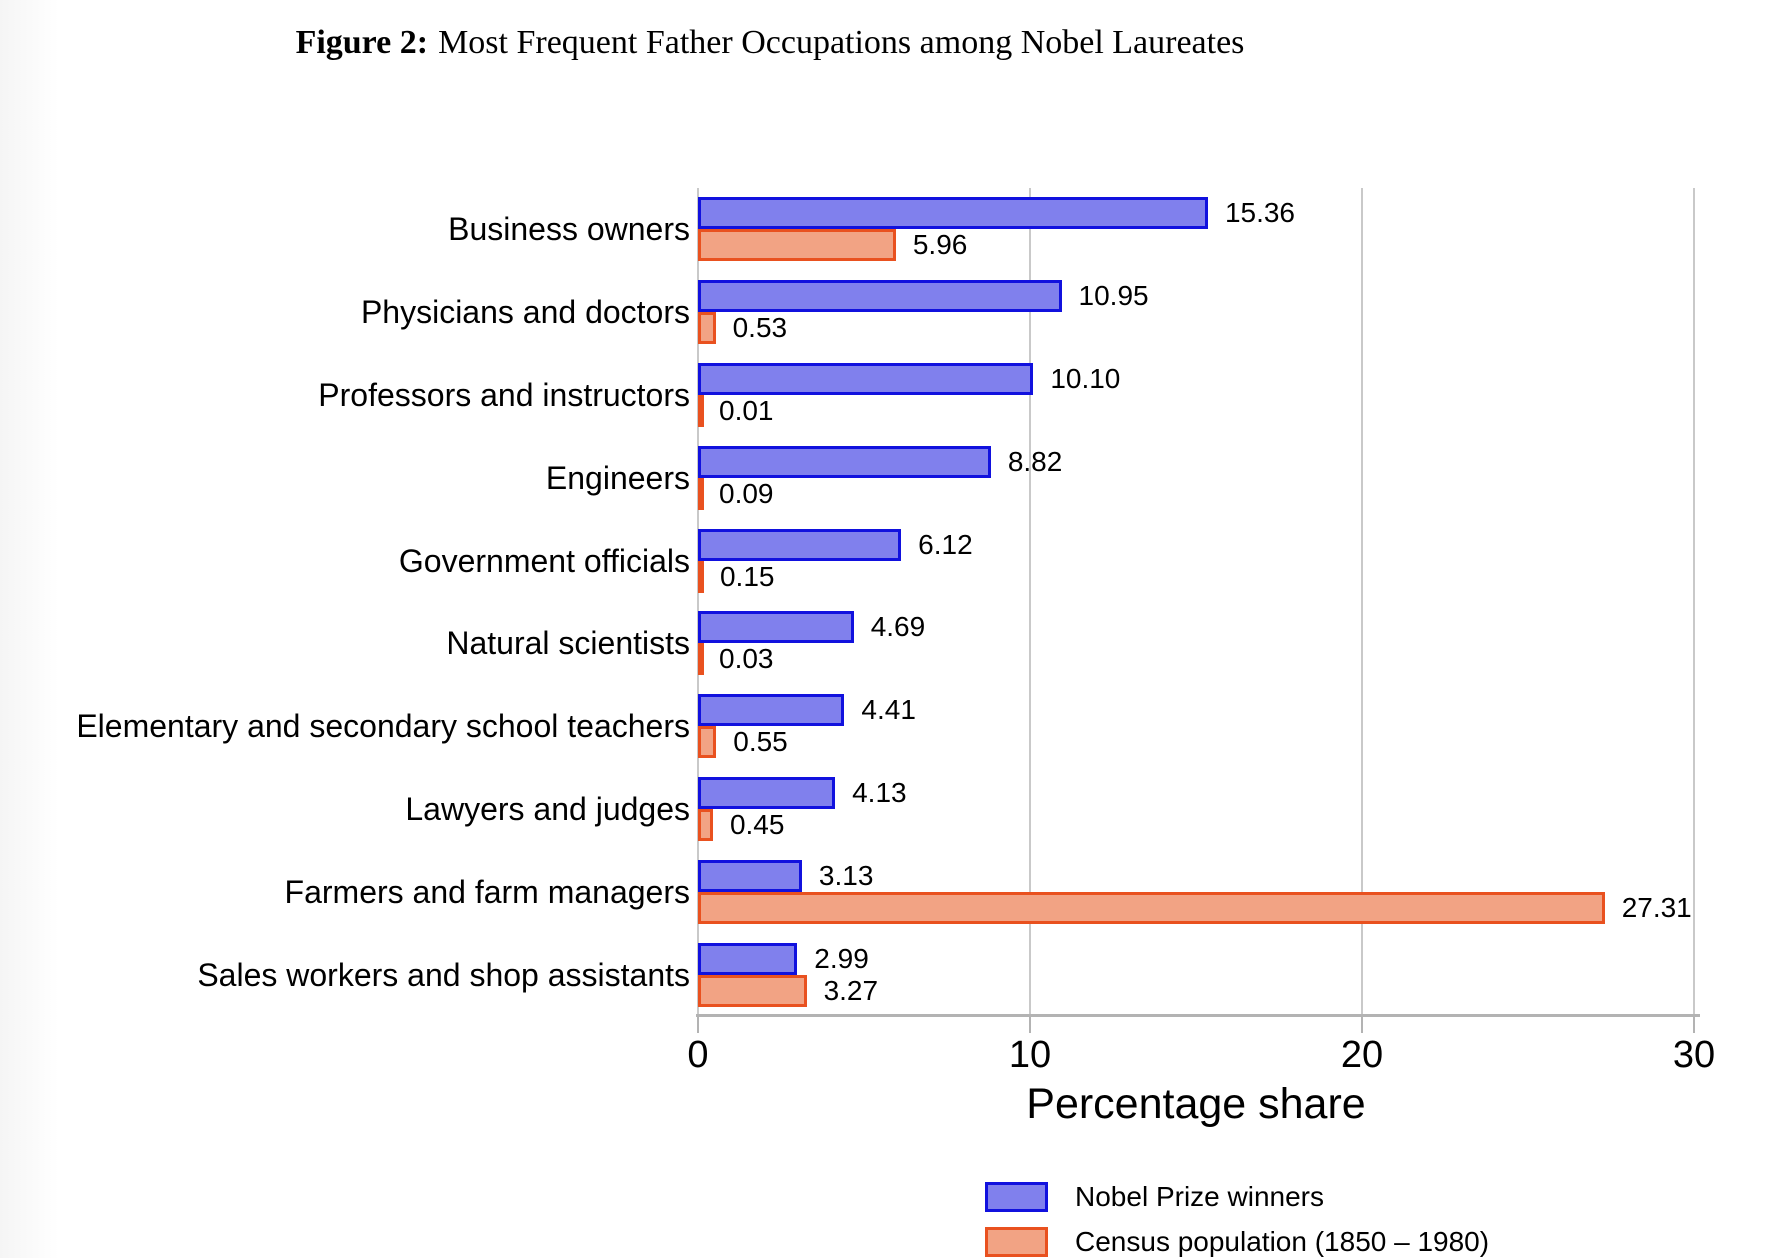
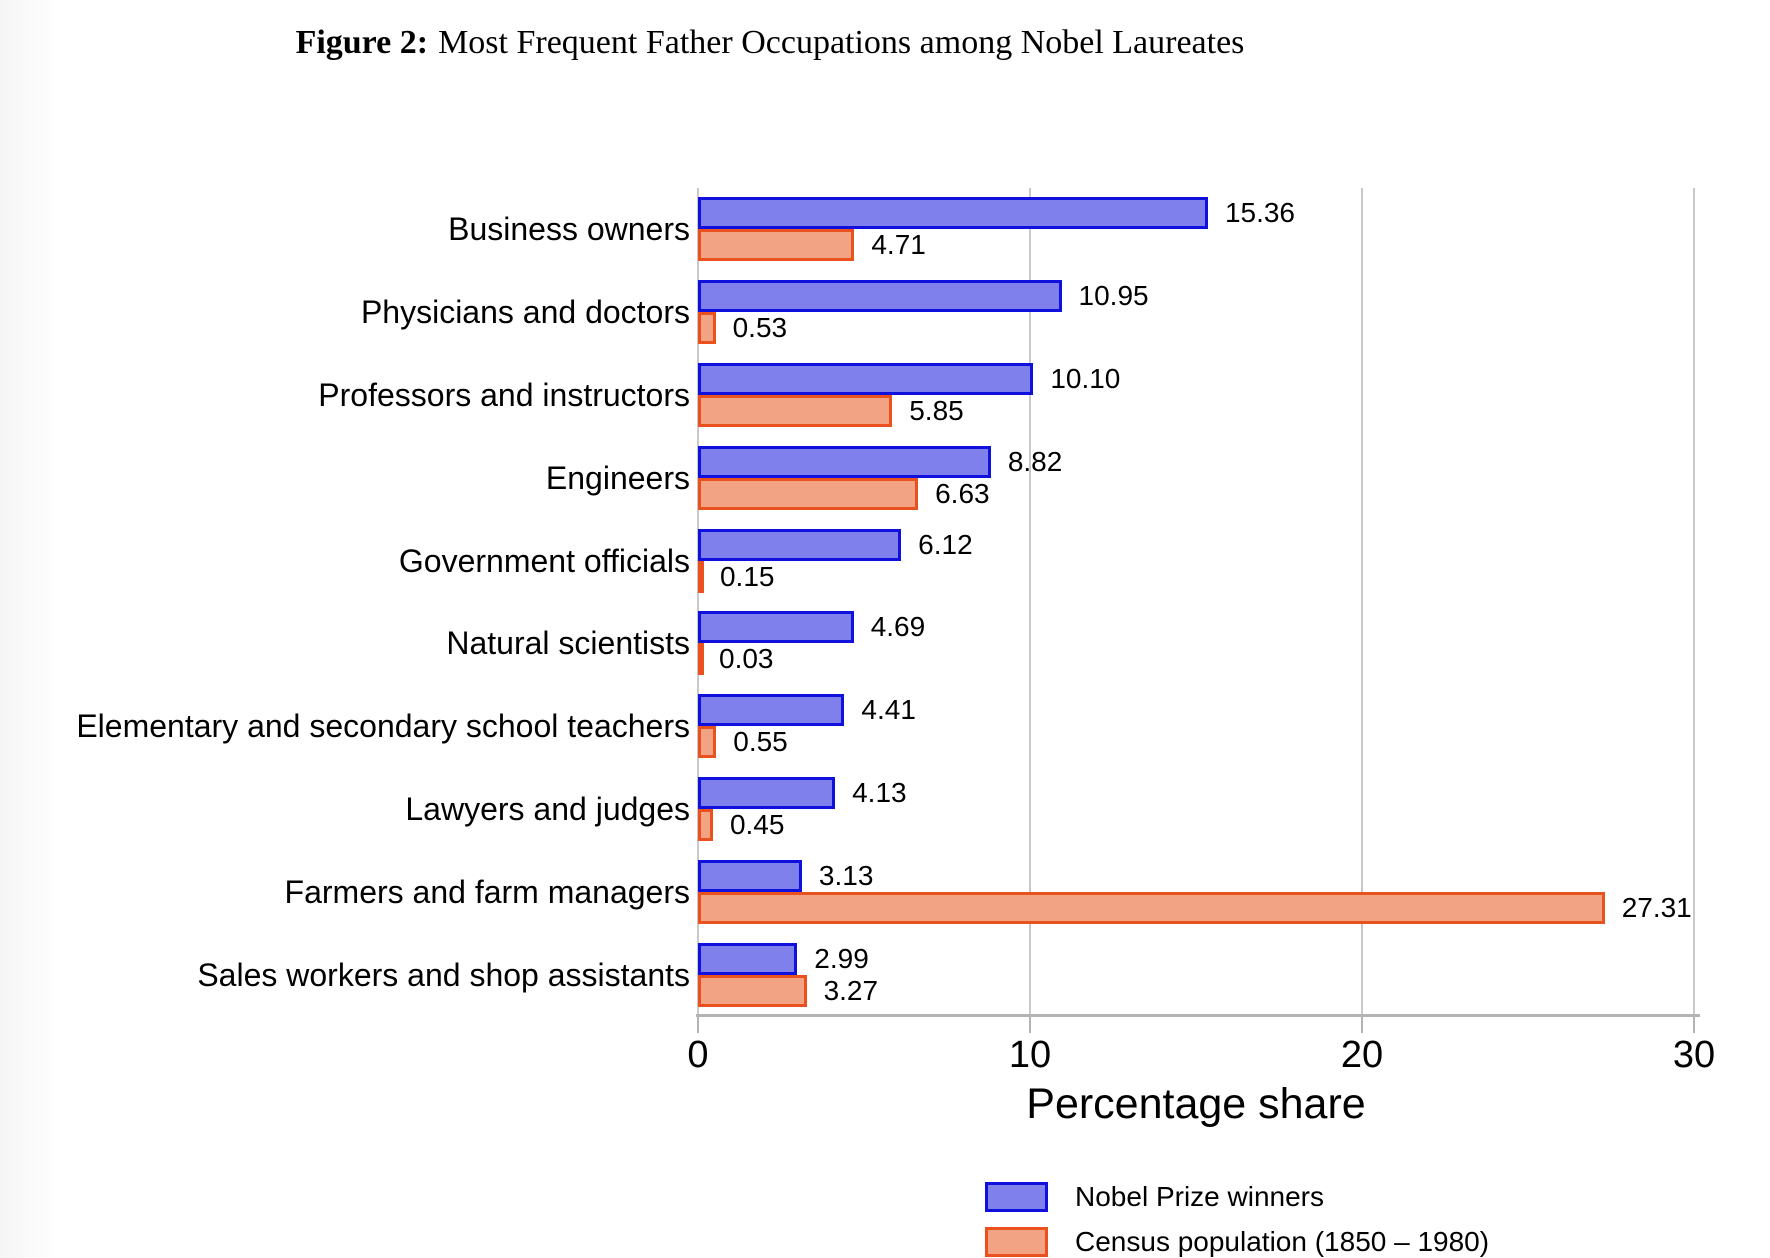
Census population (1850 – 1980)/Business owners: 5.96 -> 4.71
Census population (1850 – 1980)/Professors and instructors: 0.01 -> 5.85
Census population (1850 – 1980)/Engineers: 0.09 -> 6.63
